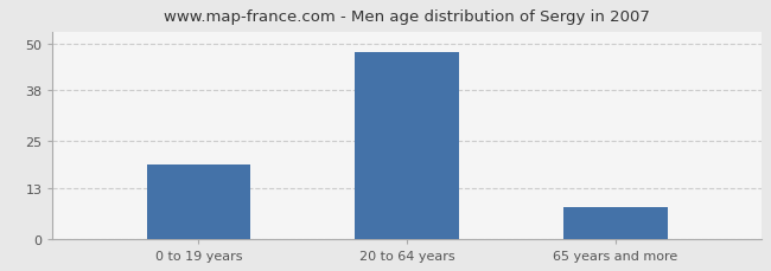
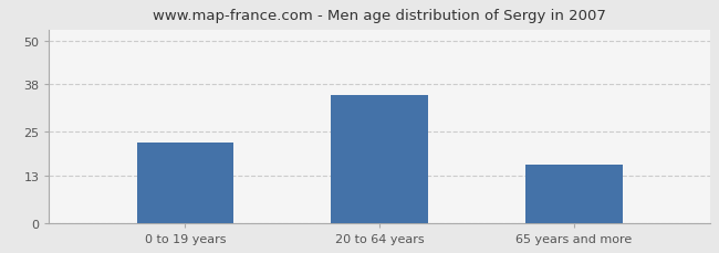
0 to 19 years: 19 -> 22
20 to 64 years: 48 -> 35
65 years and more: 8 -> 16
